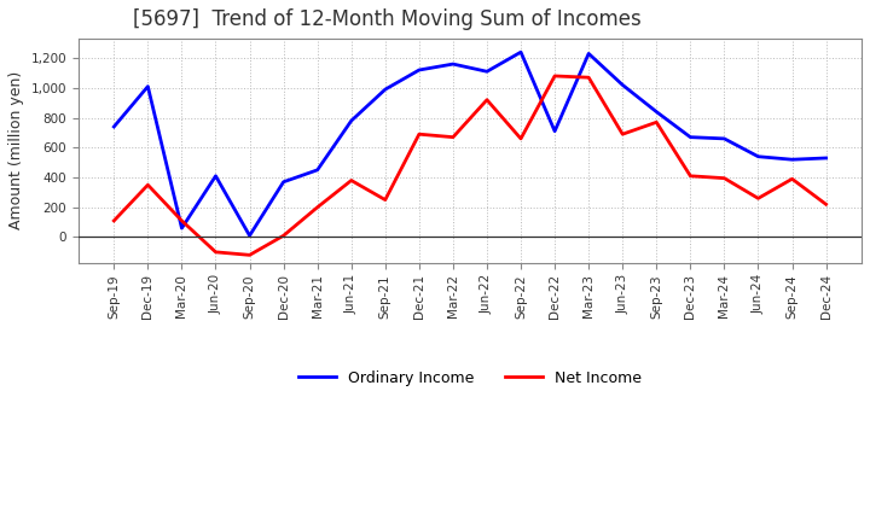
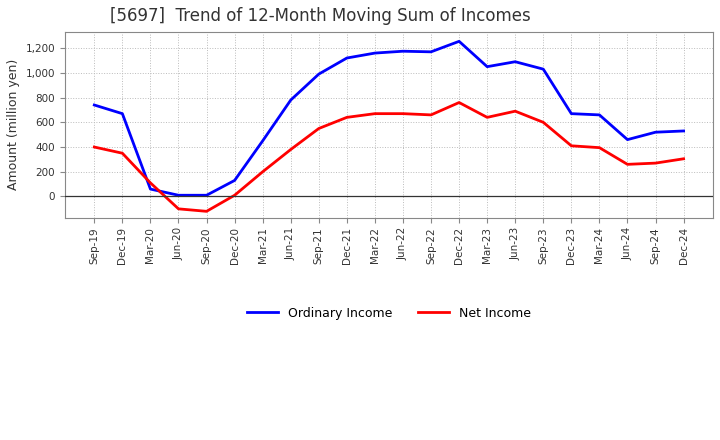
Net Income/Sep-19: 110 -> 400
Ordinary Income/Dec-19: 1,010 -> 670
Ordinary Income/Jun-20: 410 -> 10
Ordinary Income/Dec-20: 370 -> 130
Net Income/Sep-21: 250 -> 550
Net Income/Dec-21: 690 -> 640
Ordinary Income/Jun-22: 1,110 -> 1,180
Net Income/Jun-22: 920 -> 670
Ordinary Income/Sep-22: 1,240 -> 1,170
Ordinary Income/Dec-22: 710 -> 1,260
Net Income/Dec-22: 1,080 -> 760
Ordinary Income/Mar-23: 1,230 -> 1,050
Net Income/Mar-23: 1,070 -> 640
Ordinary Income/Jun-23: 1,020 -> 1,090
Ordinary Income/Sep-23: 840 -> 1,030
Net Income/Sep-23: 770 -> 600
Ordinary Income/Jun-24: 540 -> 460
Net Income/Sep-24: 390 -> 270
Net Income/Dec-24: 220 -> 300
